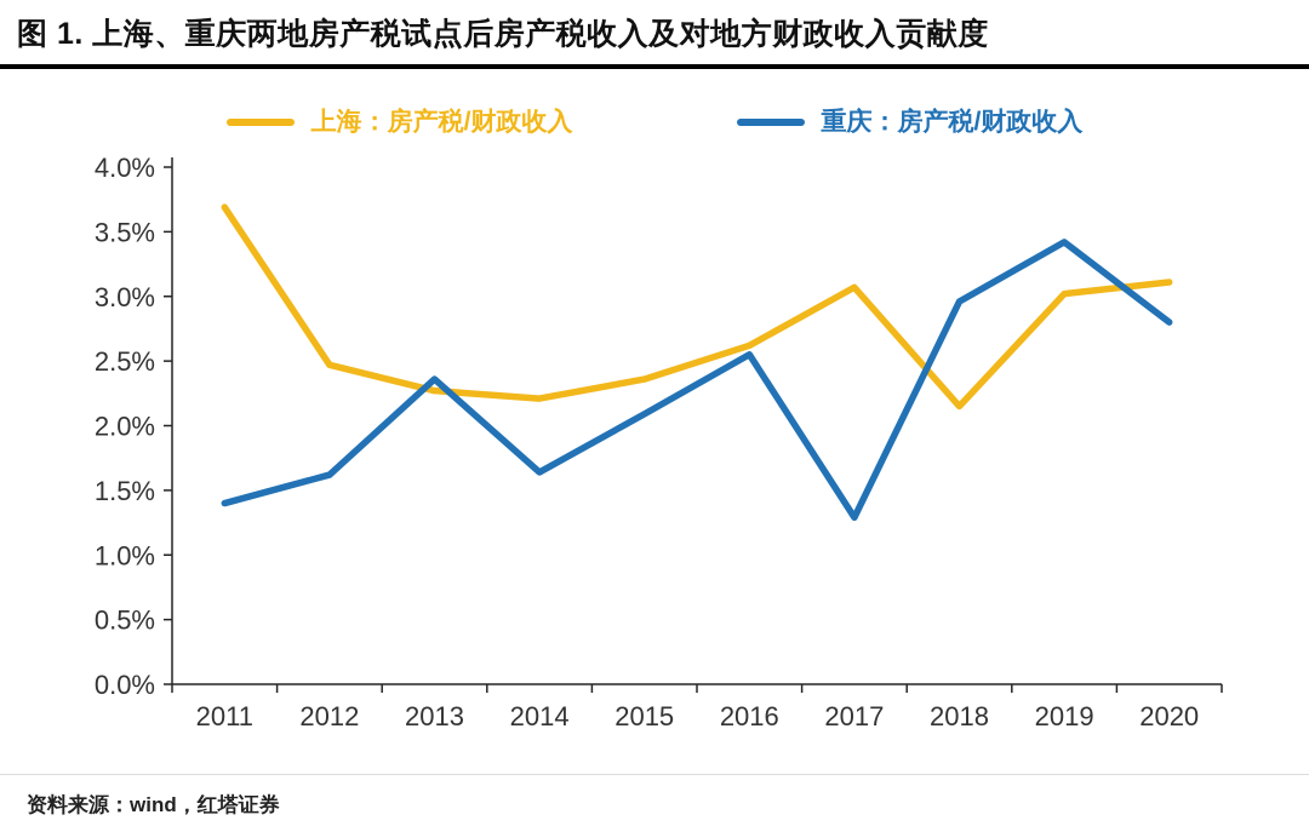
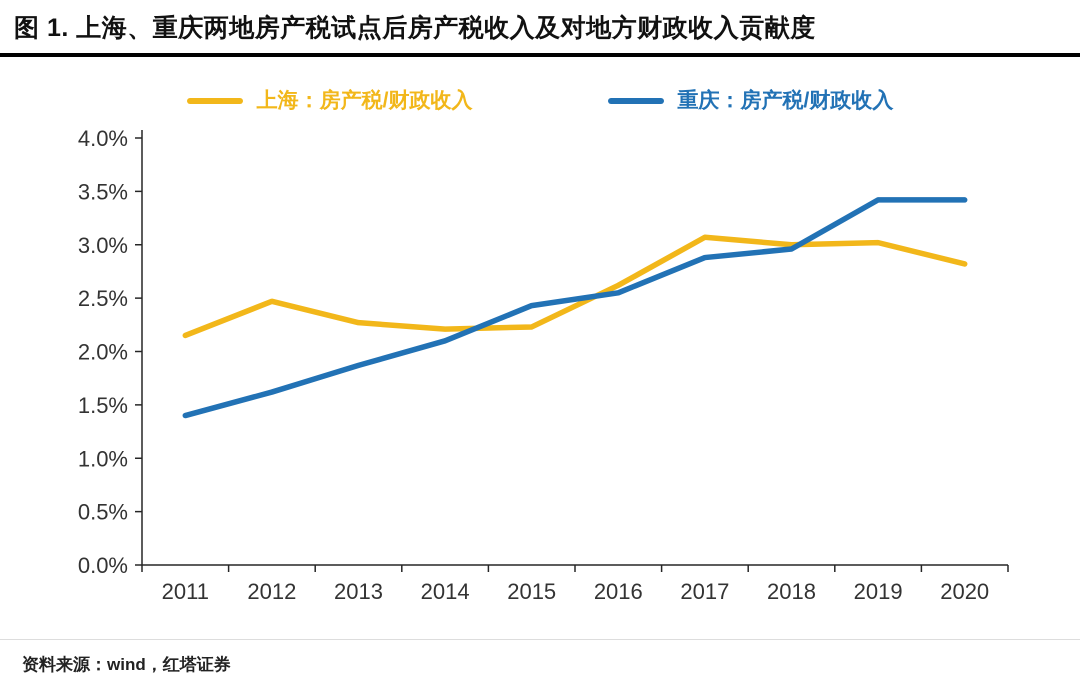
上海：房产税/财政收入/2011: 3.69% -> 2.15%
重庆：房产税/财政收入/2013: 2.36% -> 1.87%
重庆：房产税/财政收入/2014: 1.64% -> 2.10%
上海：房产税/财政收入/2015: 2.36% -> 2.23%
重庆：房产税/财政收入/2015: 2.09% -> 2.43%
重庆：房产税/财政收入/2017: 1.29% -> 2.88%
上海：房产税/财政收入/2018: 2.15% -> 3.00%
上海：房产税/财政收入/2020: 3.11% -> 2.82%
重庆：房产税/财政收入/2020: 2.80% -> 3.42%
